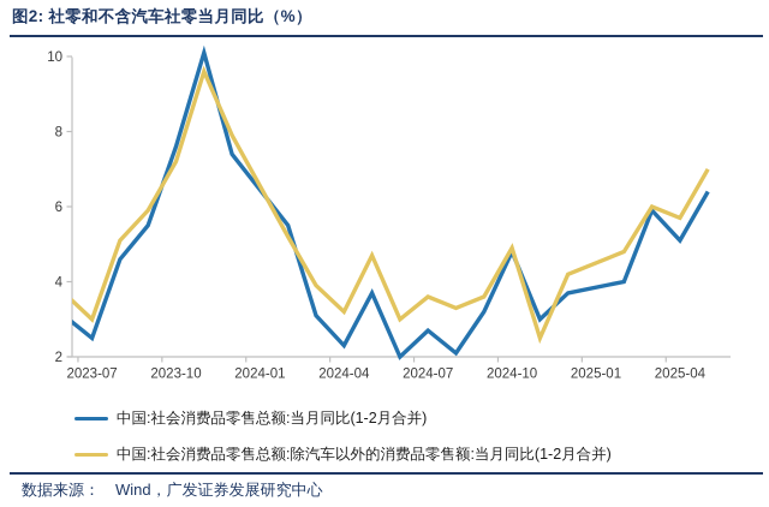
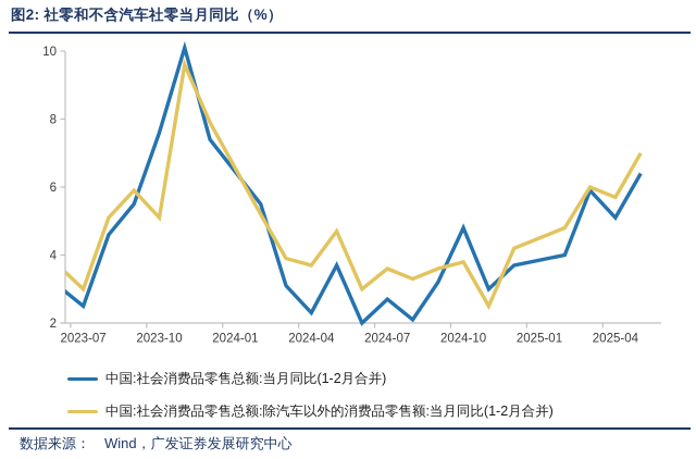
中国:社会消费品零售总额:除汽车以外的消费品零售额:当月同比(1-2月合并)/2023-10: 7.2 -> 5.1
中国:社会消费品零售总额:除汽车以外的消费品零售额:当月同比(1-2月合并)/2024-04: 3.2 -> 3.7
中国:社会消费品零售总额:除汽车以外的消费品零售额:当月同比(1-2月合并)/2024-10: 4.9 -> 3.8
